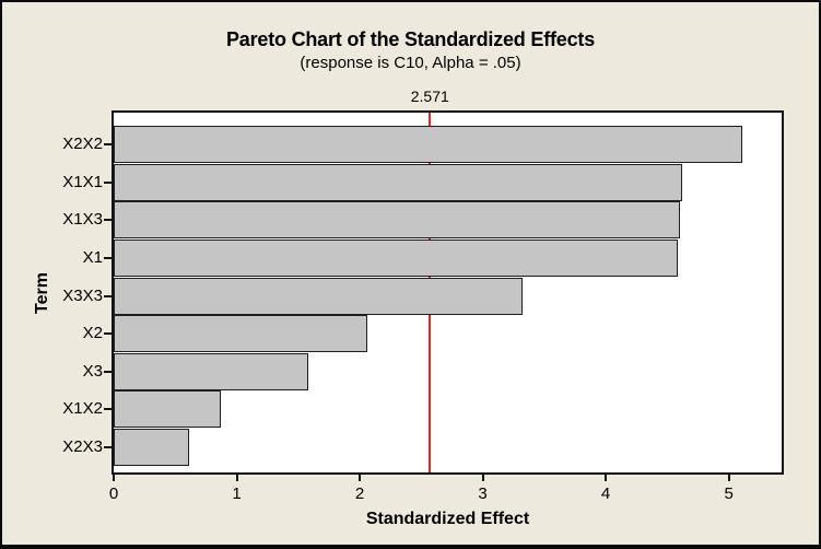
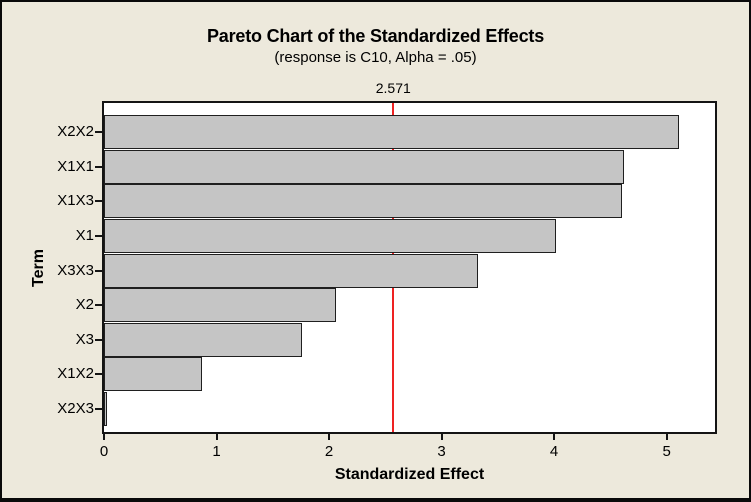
X1: 4.59 -> 4.02
X3: 1.58 -> 1.76
X2X3: 0.61 -> 0.03
